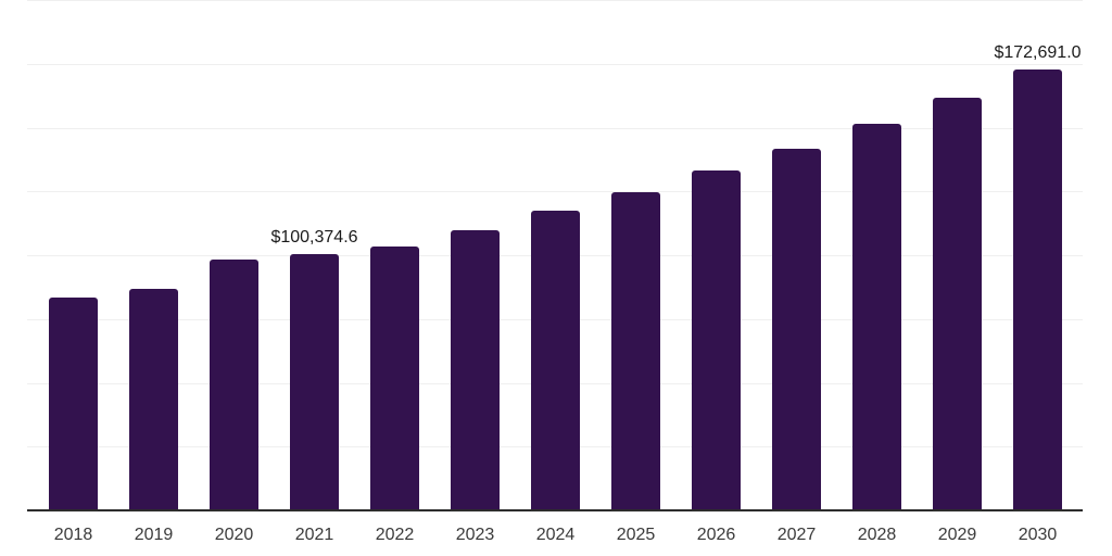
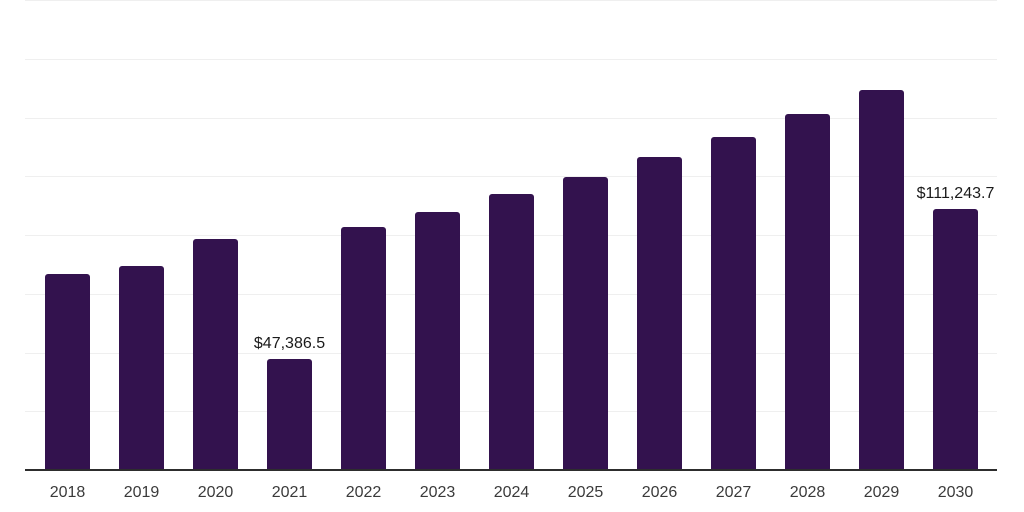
2021: $100,374.6 -> $47,386.5
2030: $172,691.0 -> $111,243.7
